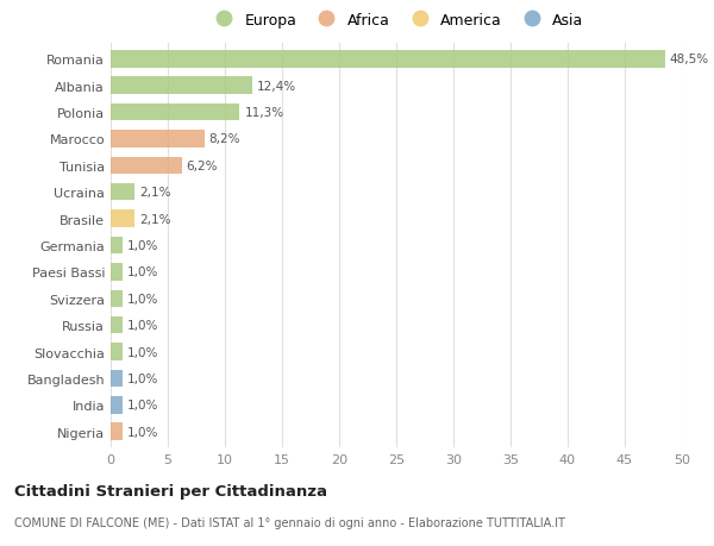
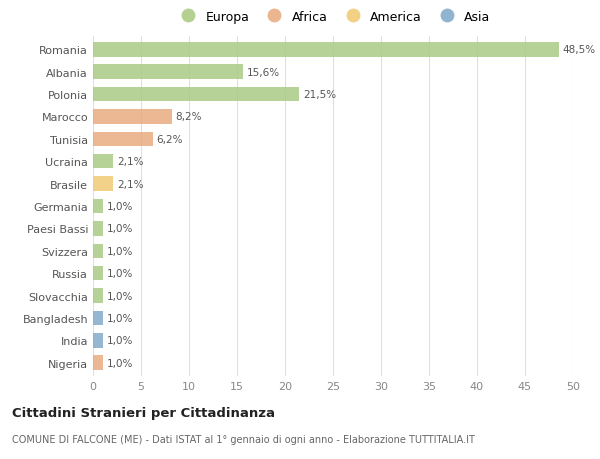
Albania: 12,4% -> 15,6%
Polonia: 11,3% -> 21,5%
